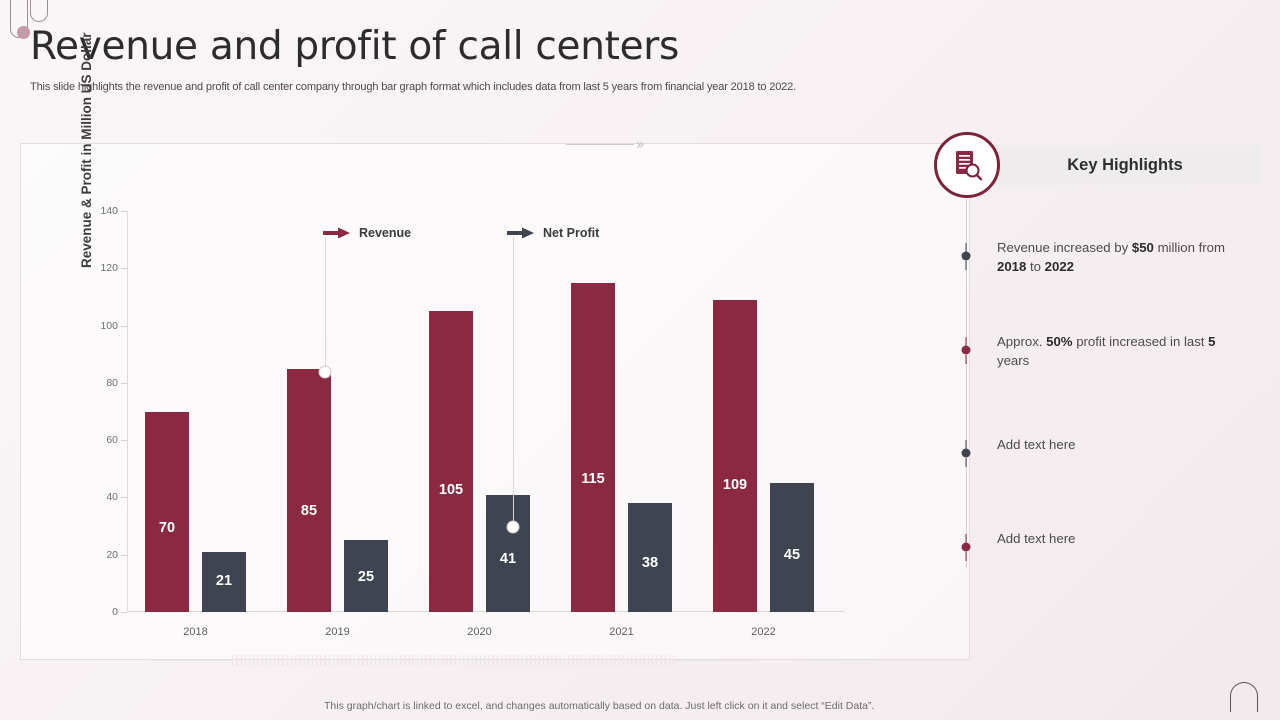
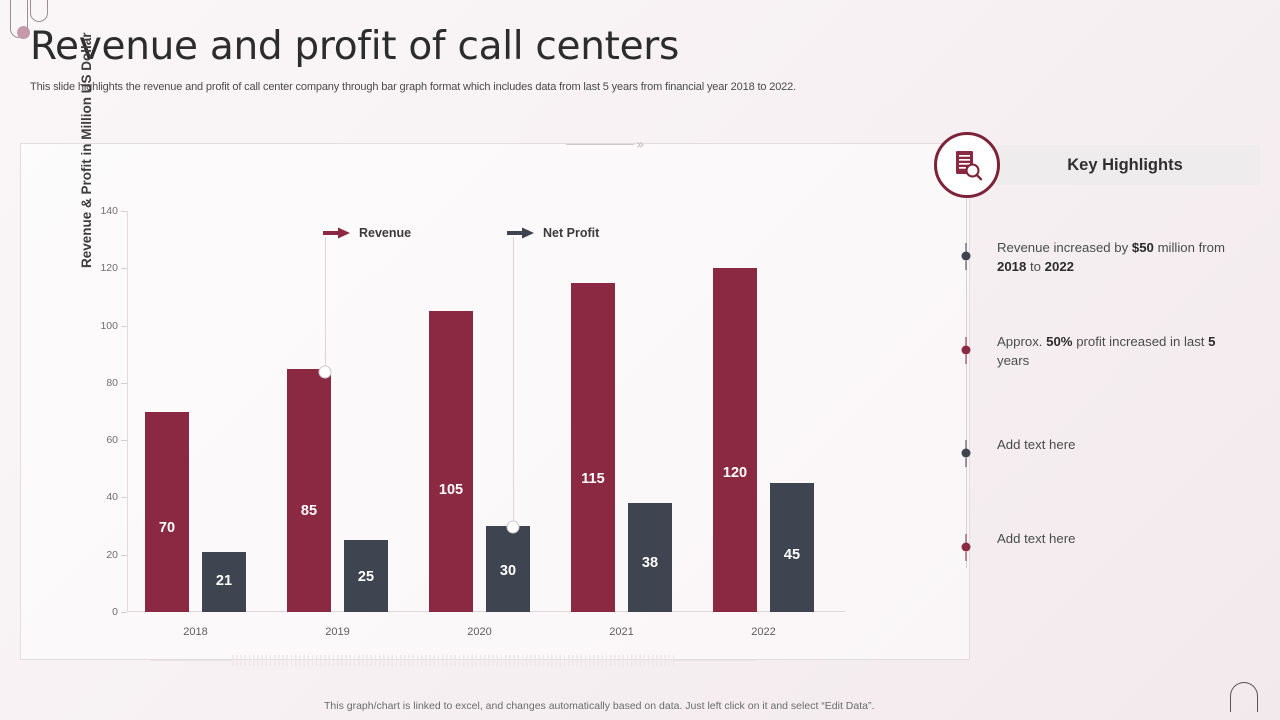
Net Profit/2020: 41 -> 30
Revenue/2022: 109 -> 120
